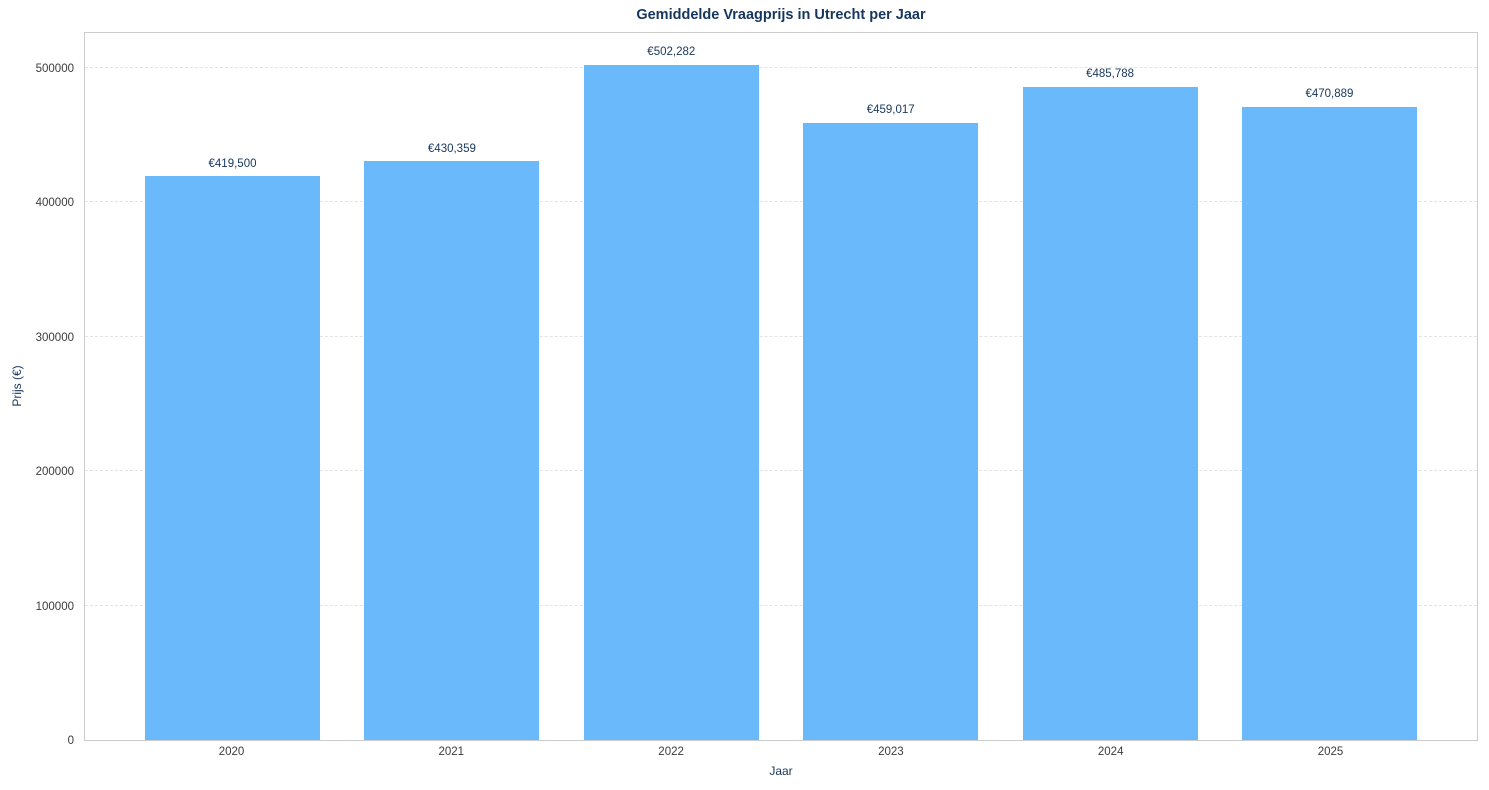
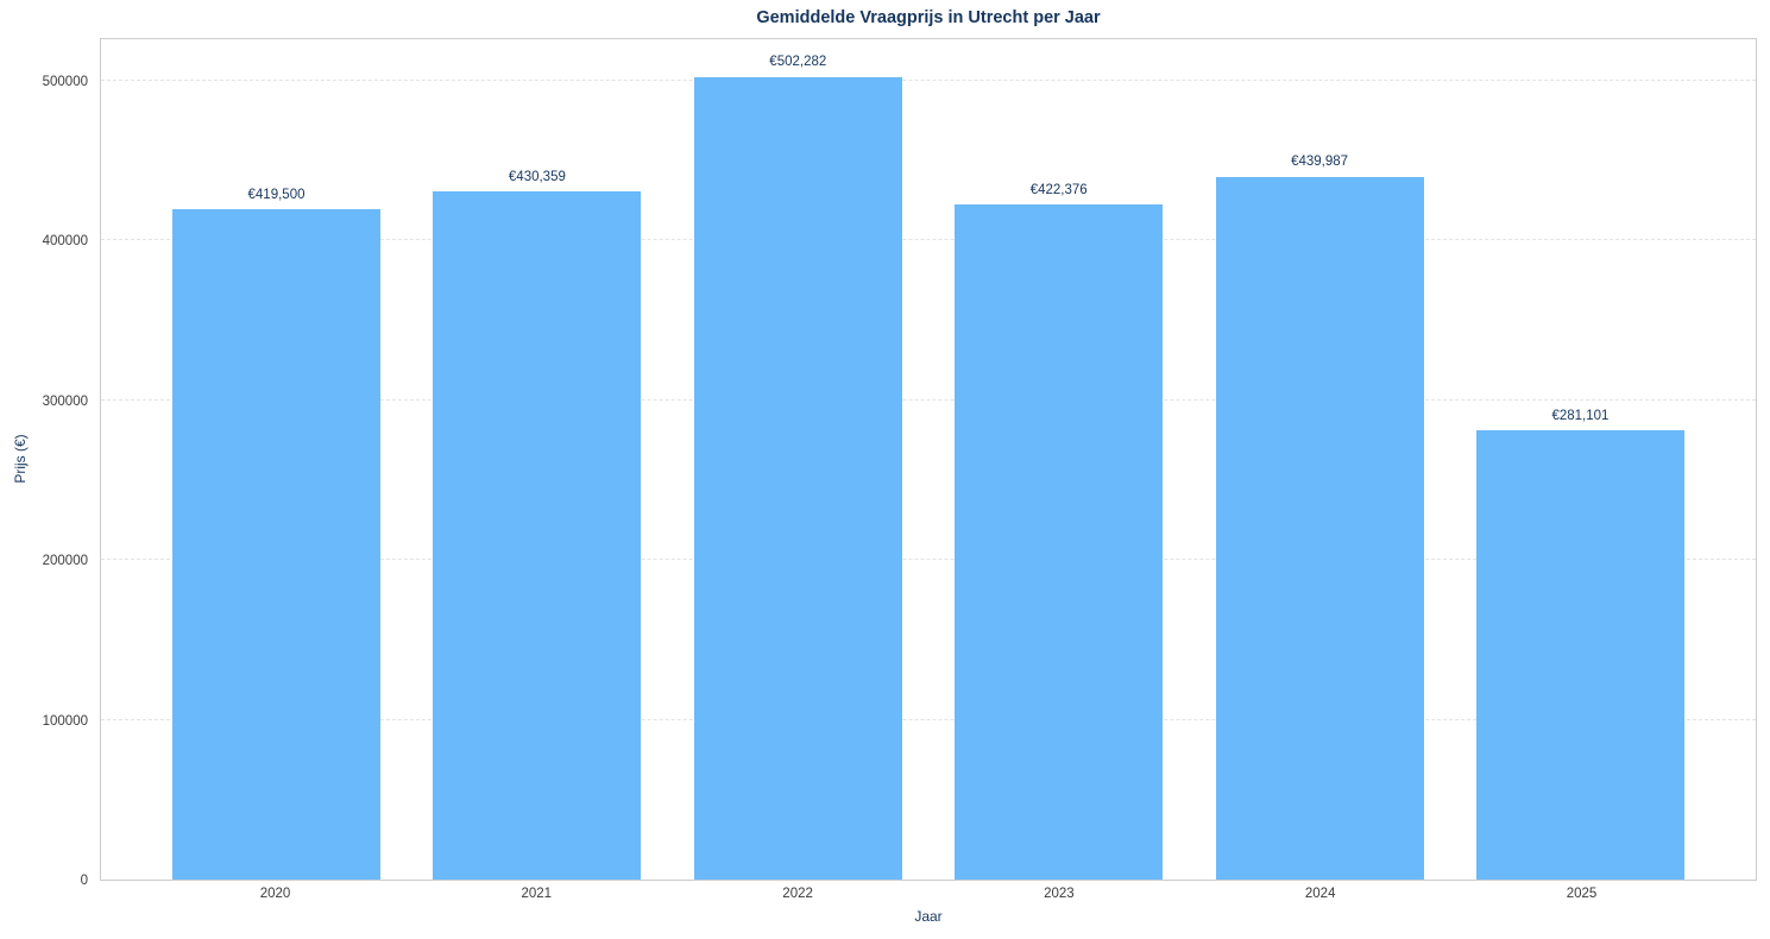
2023: €459,017 -> €422,376
2024: €485,788 -> €439,987
2025: €470,889 -> €281,101
